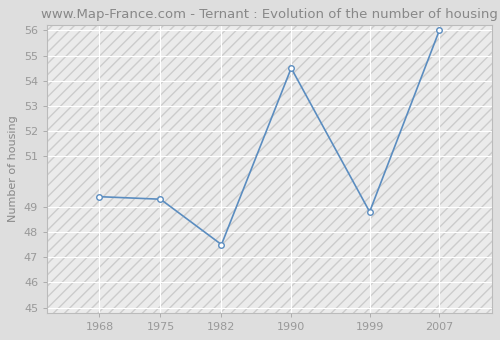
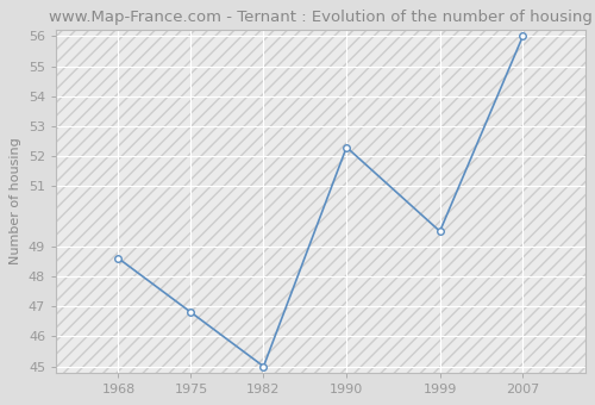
1968: 49.4 -> 48.6
1975: 49.3 -> 46.8
1982: 47.5 -> 45.0
1990: 54.5 -> 52.3
1999: 48.8 -> 49.5
